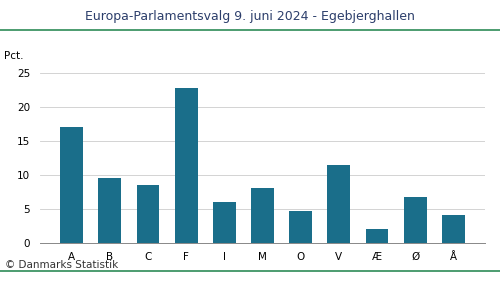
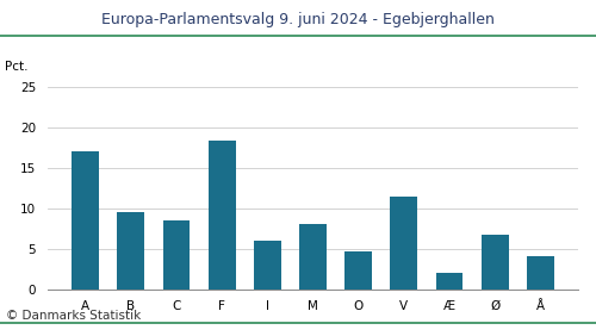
F: 22.8 -> 18.4
